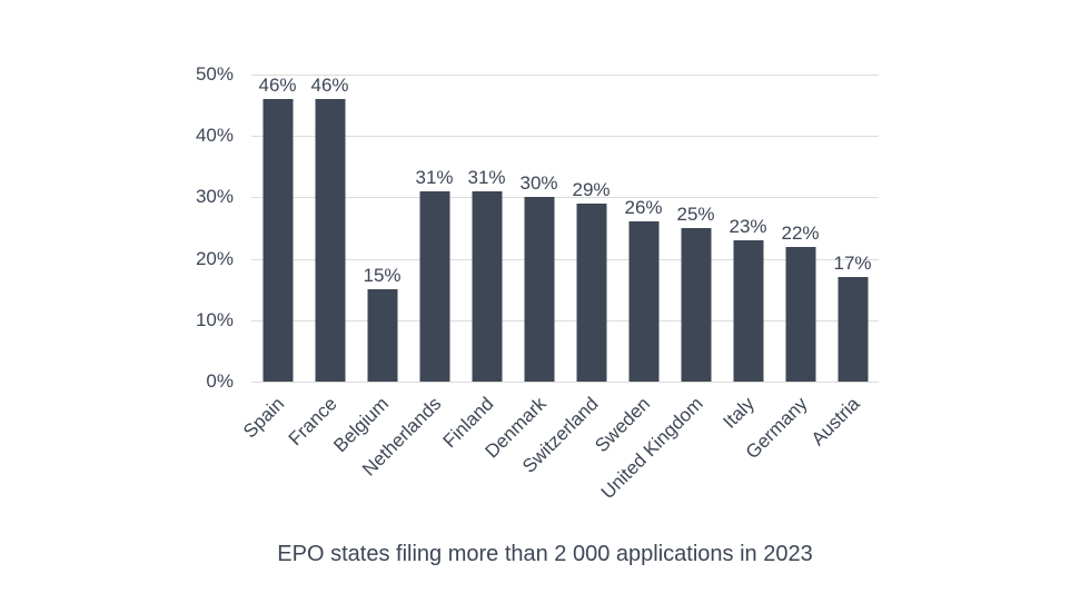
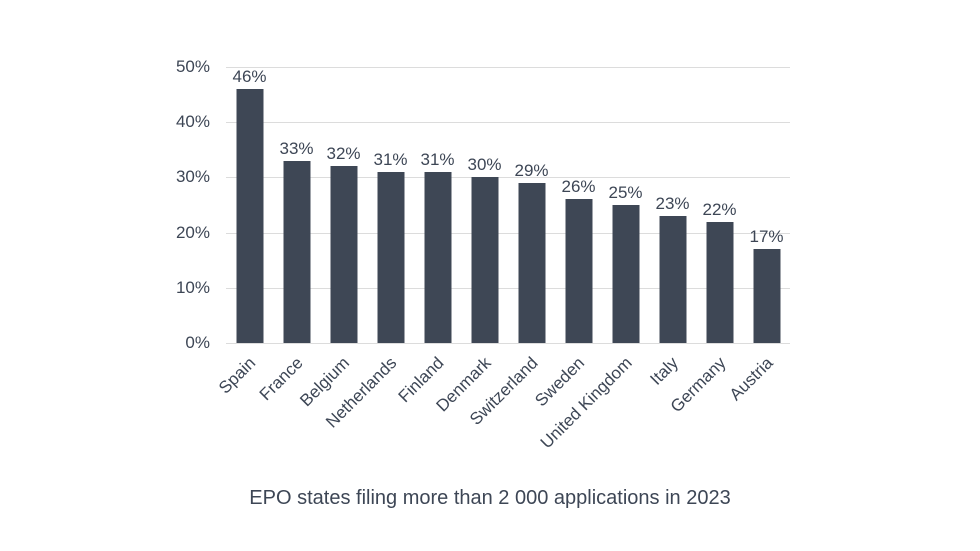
France: 46% -> 33%
Belgium: 15% -> 32%
